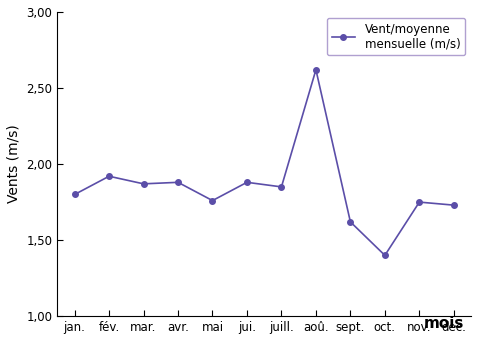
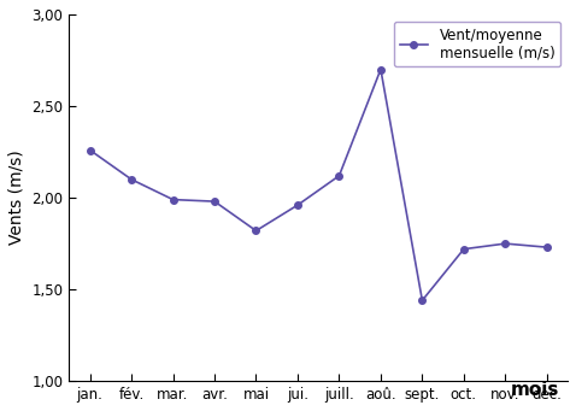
jan.: 1,80 -> 2,26
fév.: 1,92 -> 2,10
mar.: 1,87 -> 1,99
avr.: 1,88 -> 1,98
mai: 1,76 -> 1,82
jui.: 1,88 -> 1,96
juill.: 1,85 -> 2,12
aoû.: 2,62 -> 2,70
sept.: 1,62 -> 1,44
oct.: 1,40 -> 1,72
